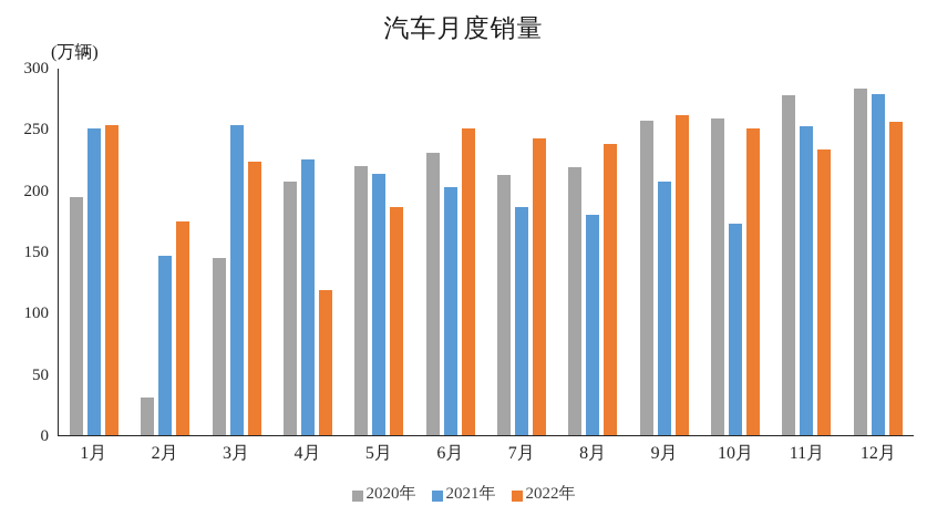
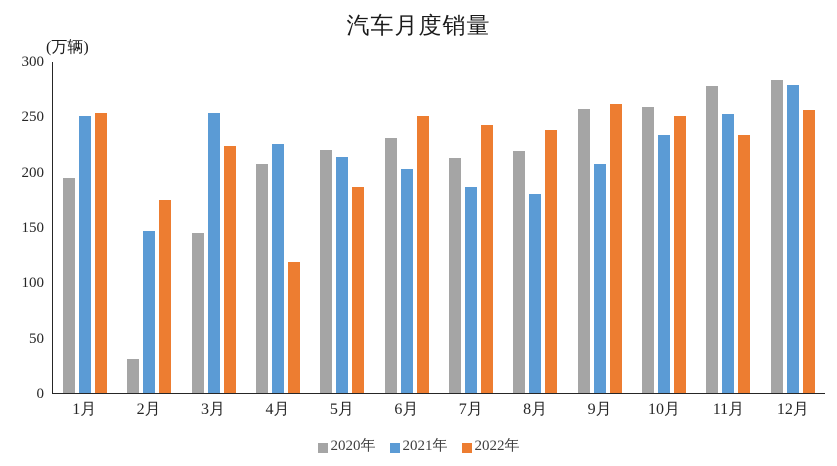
2021年/10月: 173 -> 233
